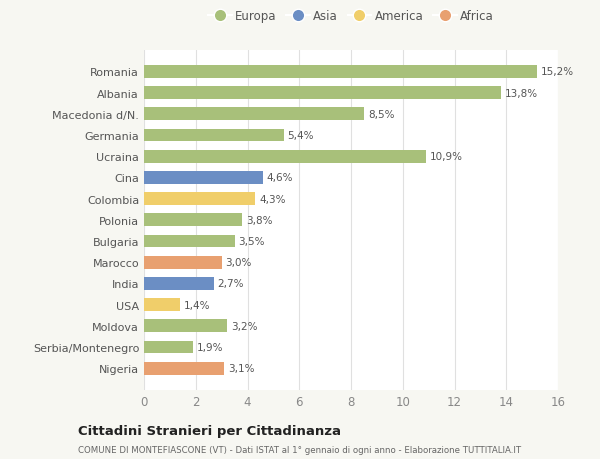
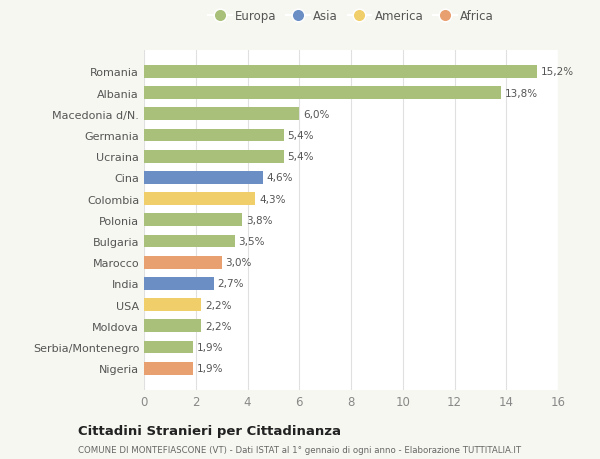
Macedonia d/N.: 8,5% -> 6,0%
Ucraina: 10,9% -> 5,4%
USA: 1,4% -> 2,2%
Moldova: 3,2% -> 2,2%
Nigeria: 3,1% -> 1,9%
